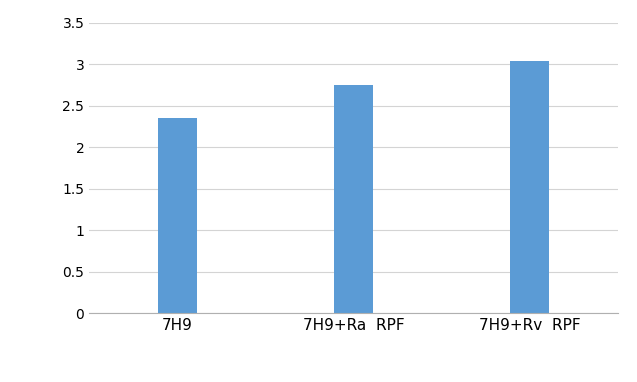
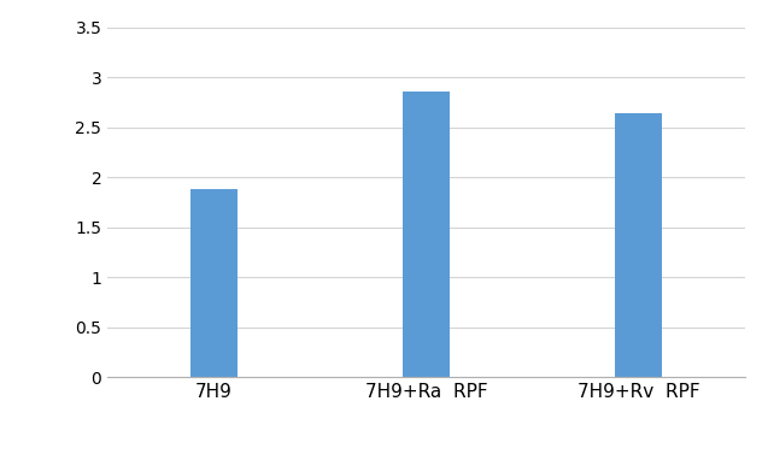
7H9: 2.35 -> 1.88
7H9+Ra RPF: 2.75 -> 2.86
7H9+Rv RPF: 3.04 -> 2.64
